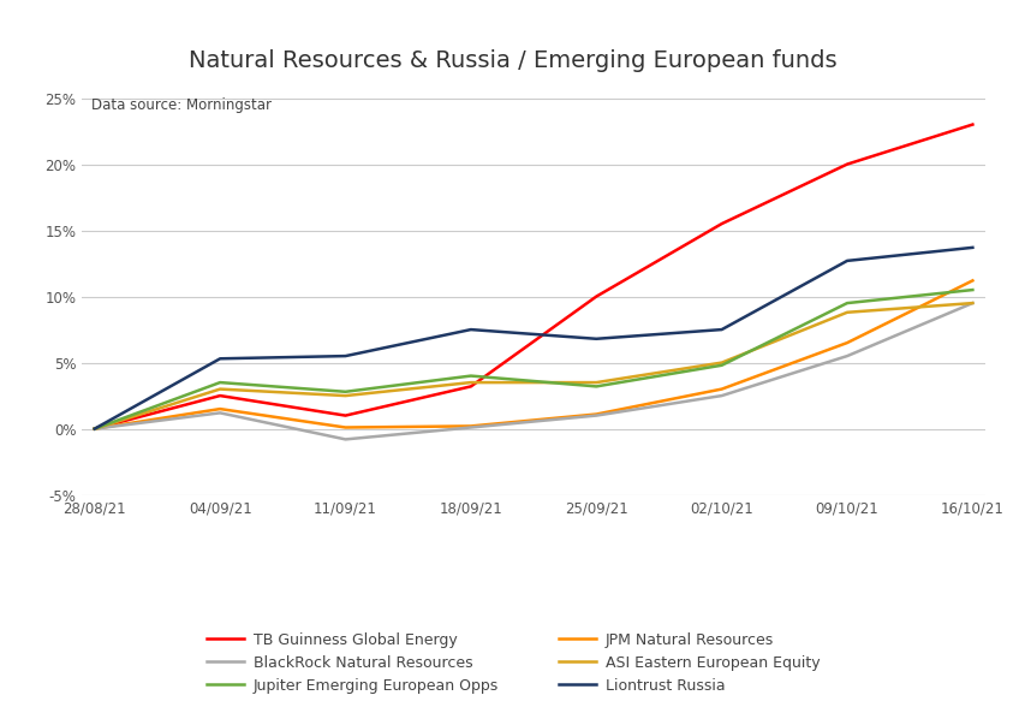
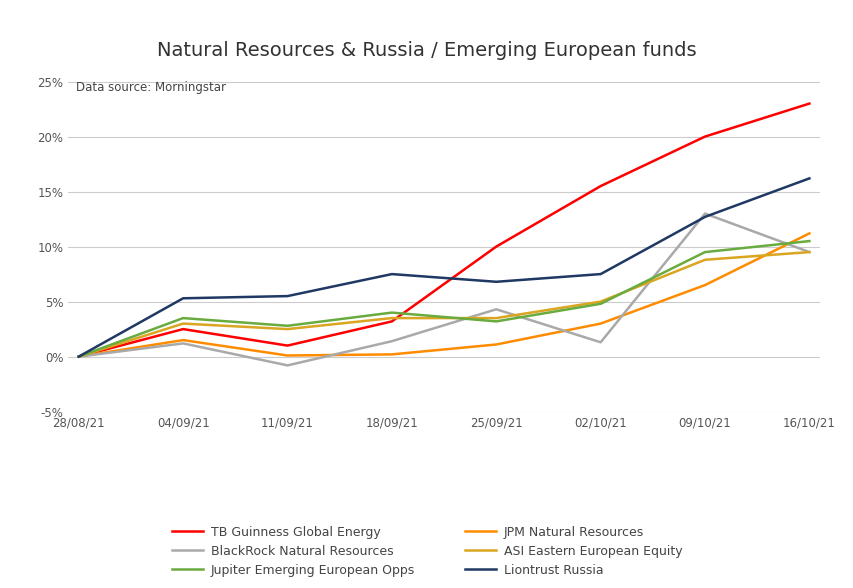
BlackRock Natural Resources/18/09/21: 0.1% -> 1.4%
BlackRock Natural Resources/25/09/21: 1.0% -> 4.3%
BlackRock Natural Resources/02/10/21: 2.5% -> 1.3%
BlackRock Natural Resources/09/10/21: 5.5% -> 13.0%
Liontrust Russia/16/10/21: 13.7% -> 16.2%
